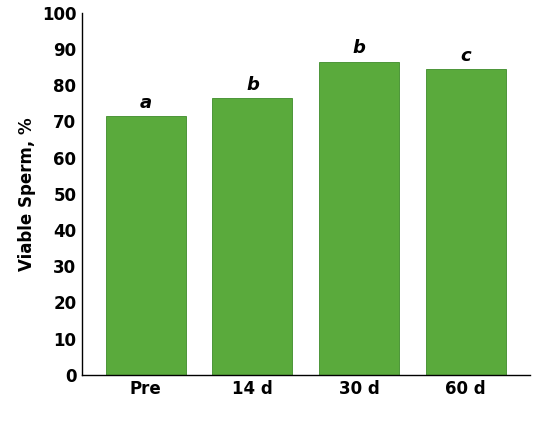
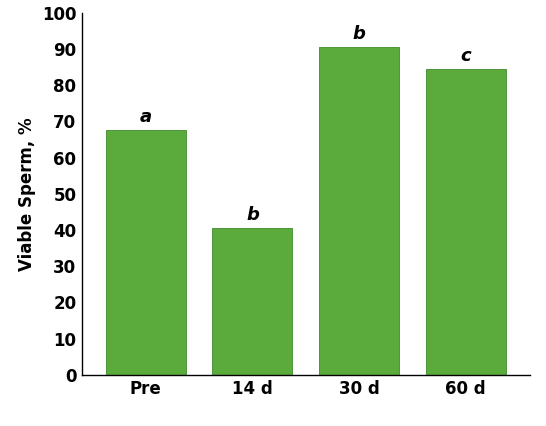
Pre: 71.5 -> 67.5
14 d: 76.5 -> 40.5
30 d: 86.5 -> 90.5
